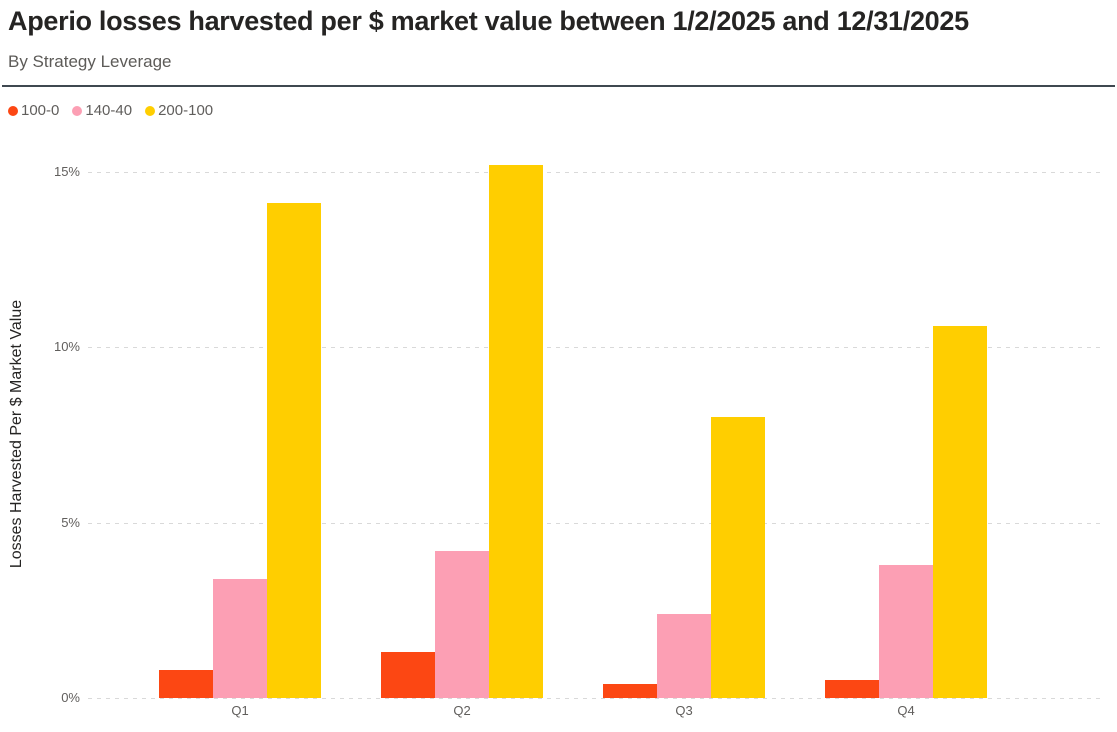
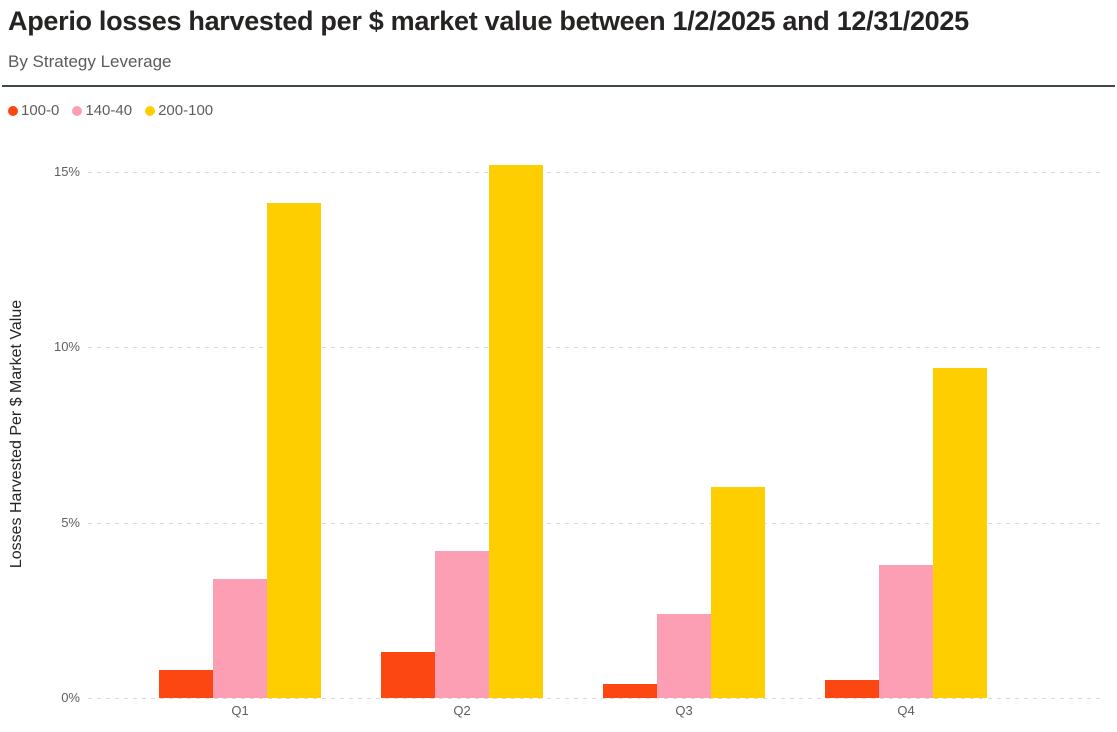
200-100/Q3: 8.0% -> 6.0%
200-100/Q4: 10.6% -> 9.4%
